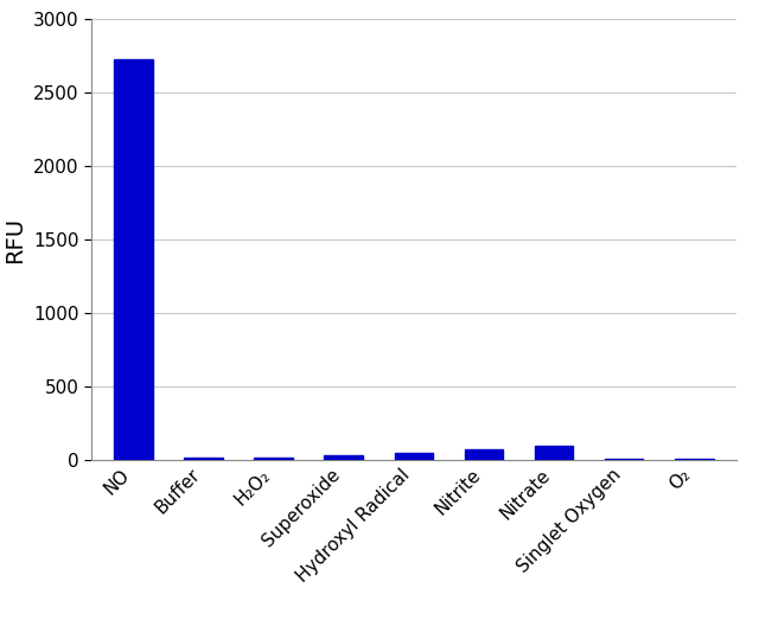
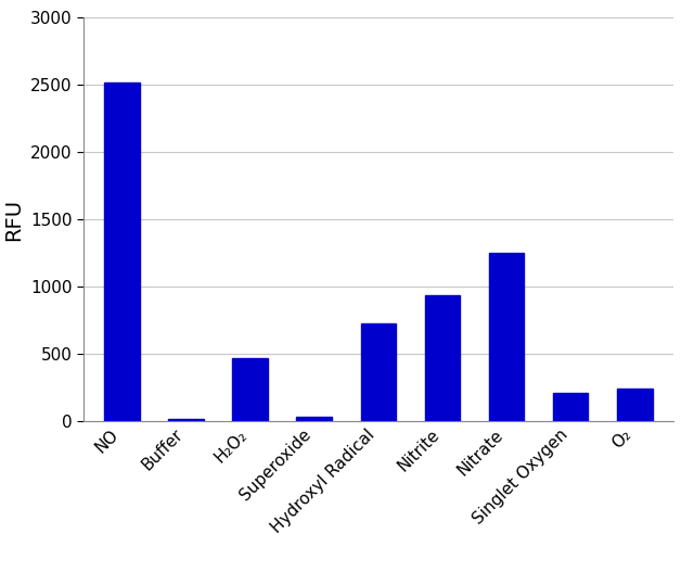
NO: 2730 -> 2520
H₂O₂: 20 -> 470
Hydroxyl Radical: 50 -> 730
Nitrite: 70 -> 940
Nitrate: 100 -> 1250
Singlet Oxygen: 10 -> 210
O₂: 10 -> 240
